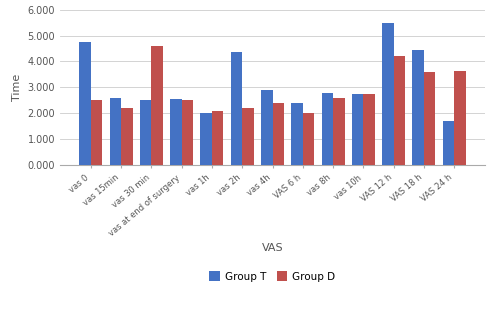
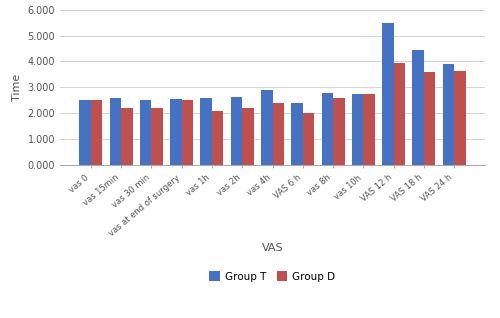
Group T/vas 0: 4.75 -> 2.50
Group D/vas 30 min: 4.60 -> 2.20
Group T/vas 1h: 2.00 -> 2.60
Group T/vas 2h: 4.35 -> 2.65
Group D/VAS 12 h: 4.20 -> 3.95
Group T/VAS 24 h: 1.70 -> 3.90
